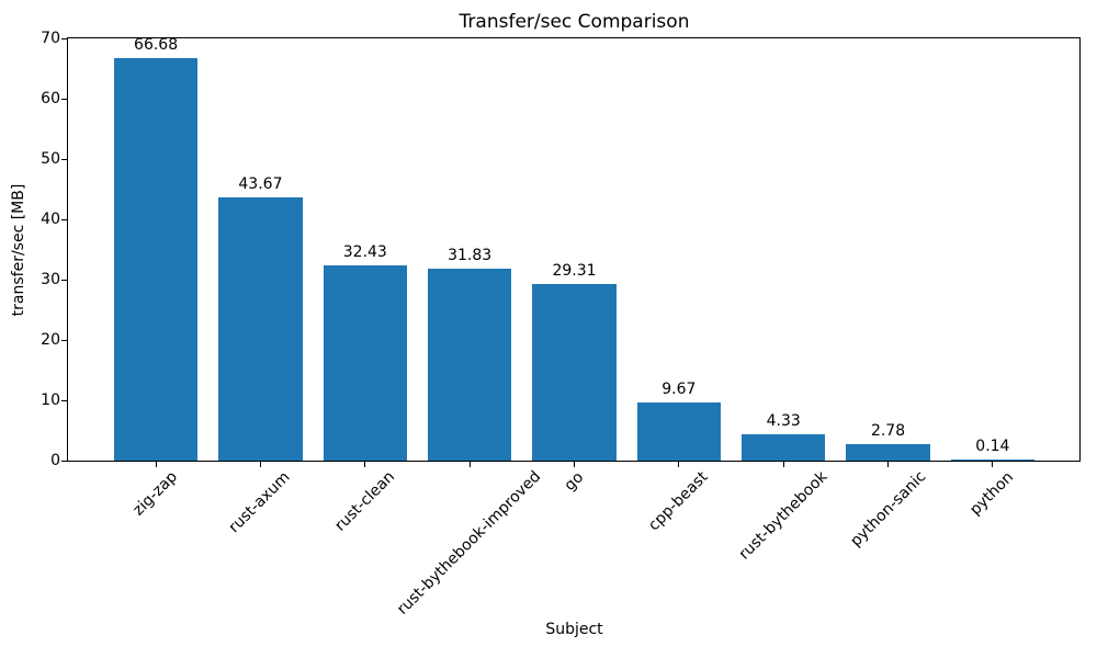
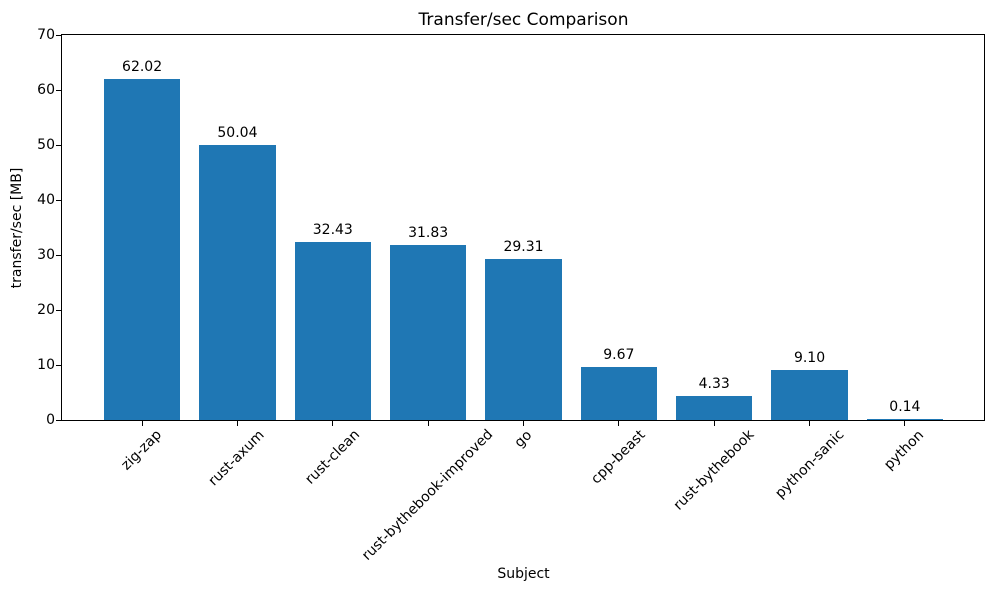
zig-zap: 66.68 -> 62.02
rust-axum: 43.67 -> 50.04
python-sanic: 2.78 -> 9.10
